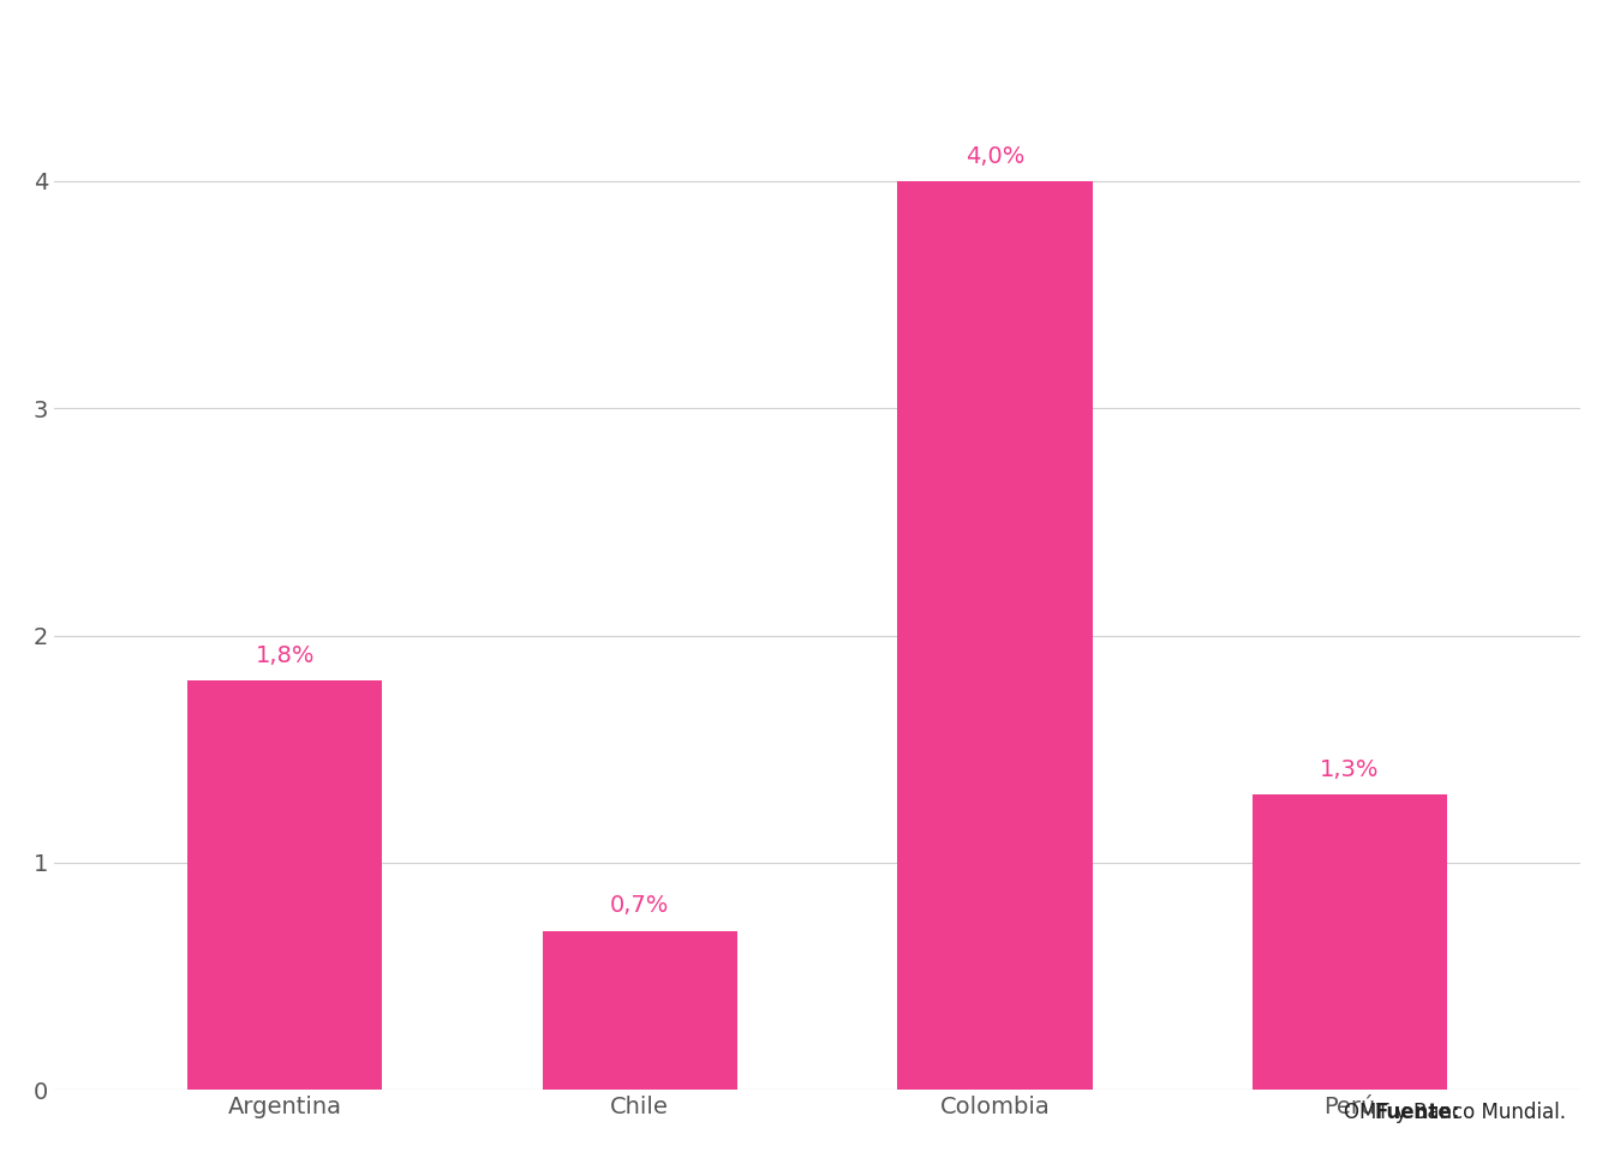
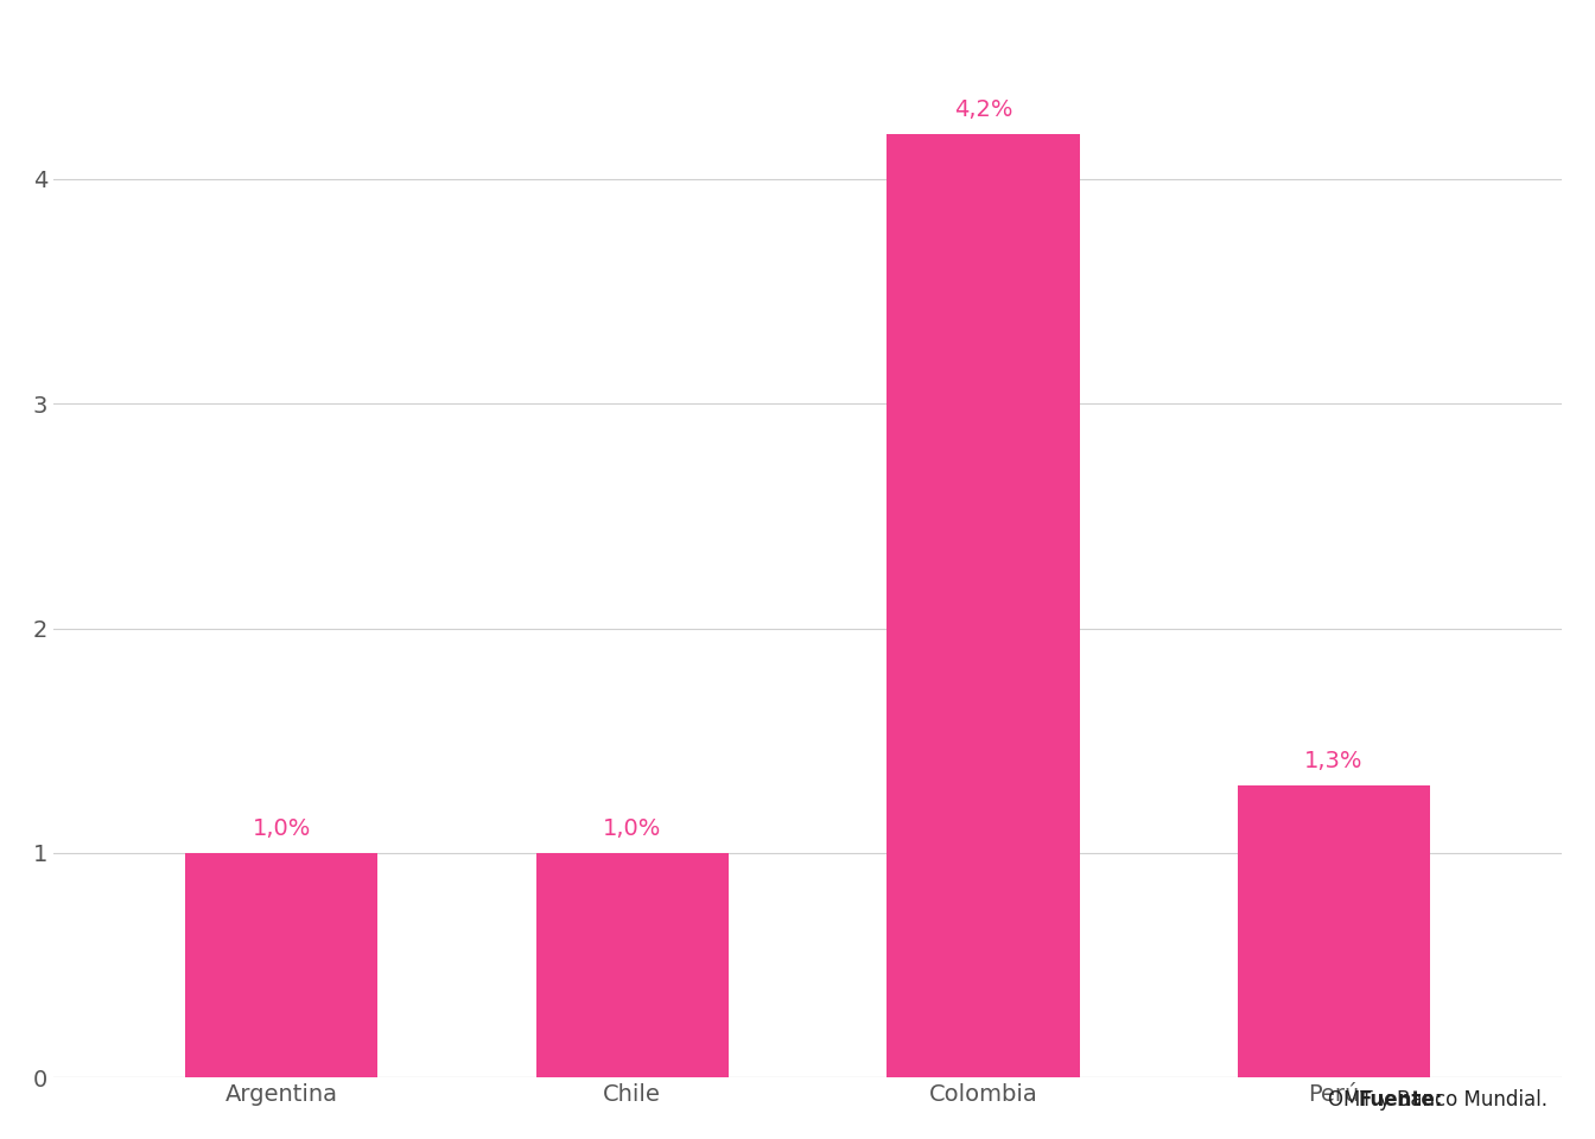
Argentina: 1,8% -> 1,0%
Chile: 0,7% -> 1,0%
Colombia: 4,0% -> 4,2%
